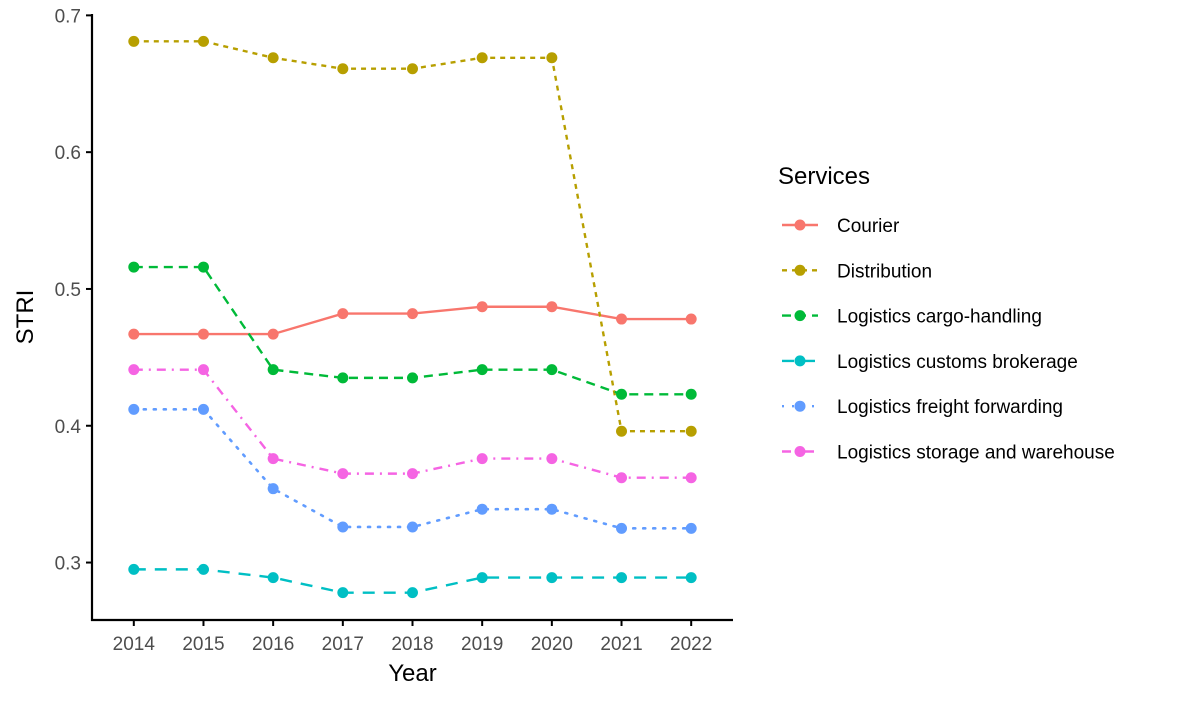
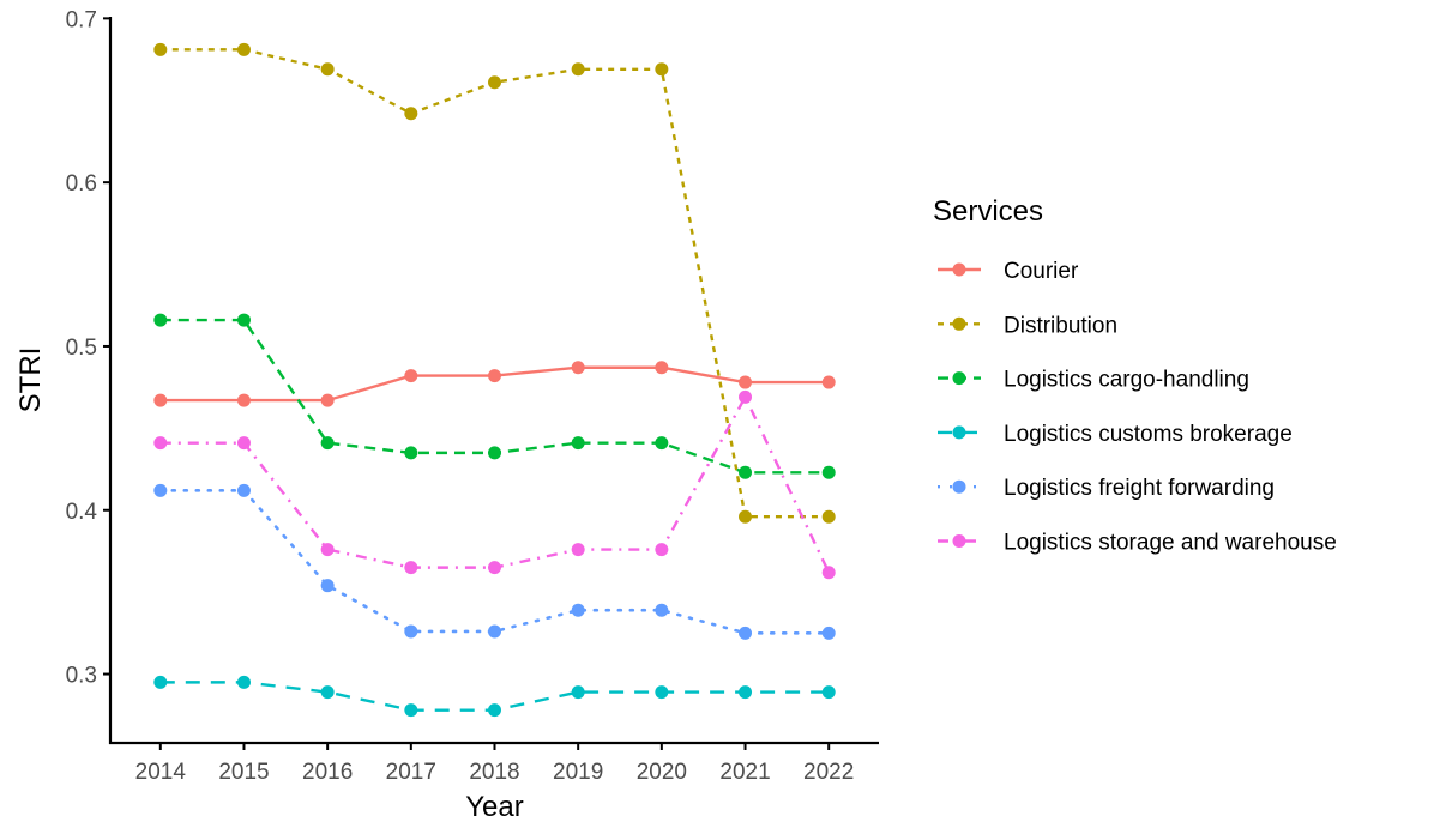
Distribution/2017: 0.661 -> 0.642
Logistics storage and warehouse/2021: 0.362 -> 0.469
